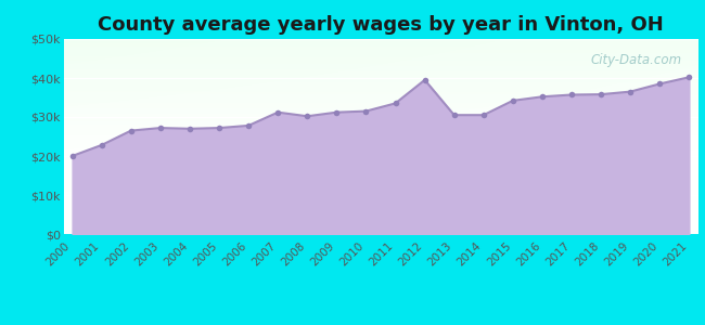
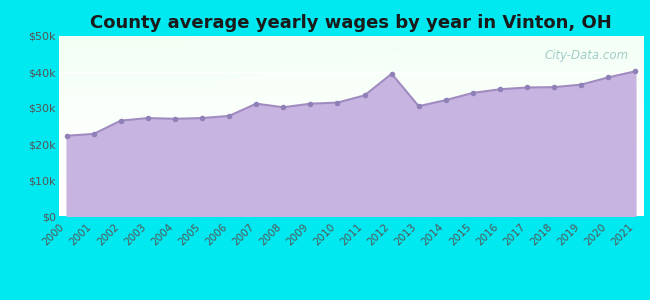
2000: $20.0k -> $22.3k
2014: $30.5k -> $32.2k
